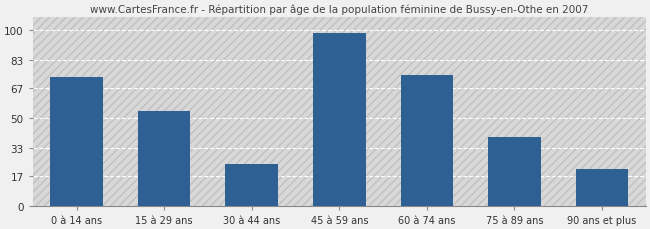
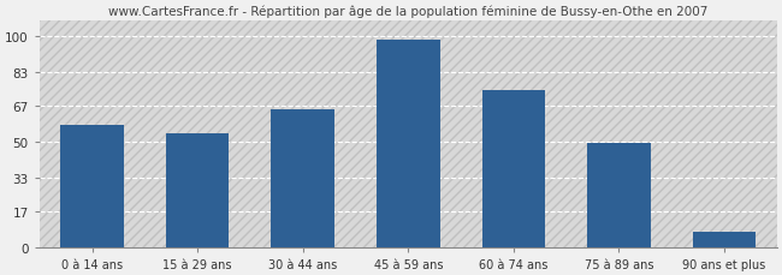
0 à 14 ans: 73 -> 58
30 à 44 ans: 24 -> 65
75 à 89 ans: 39 -> 49
90 ans et plus: 21 -> 7
